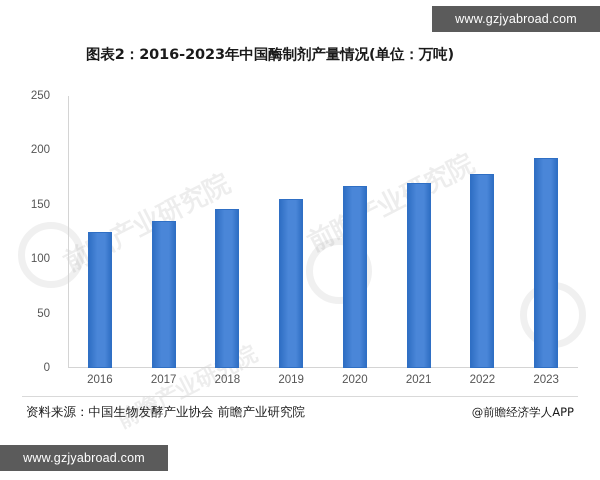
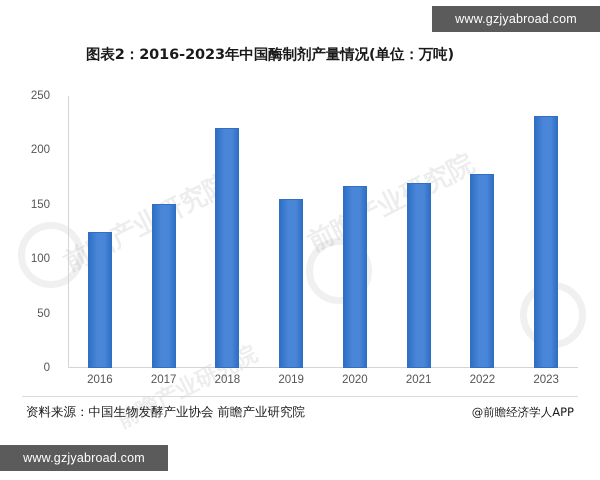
2017: 135 -> 151
2018: 146 -> 221
2023: 193 -> 232
